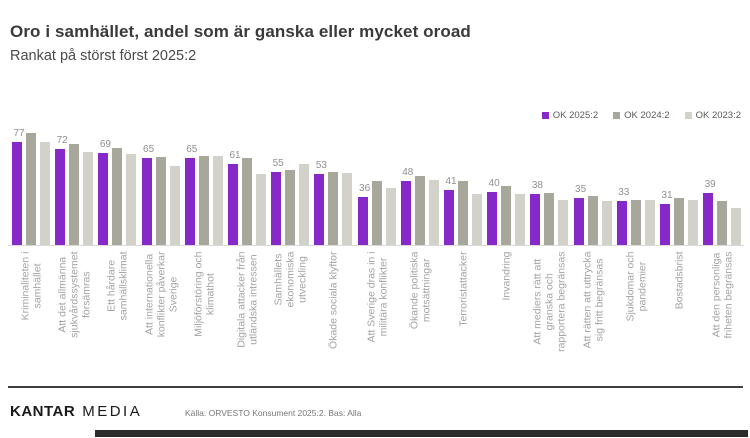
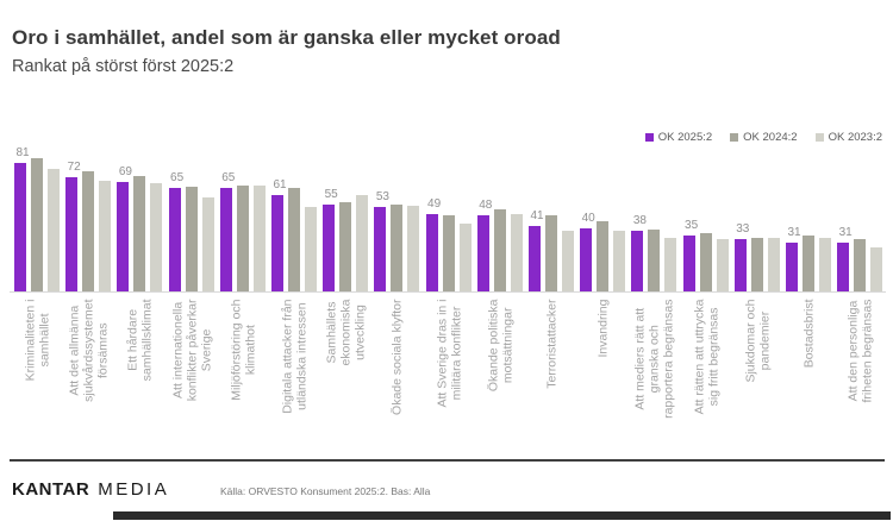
OK 2025:2/Kriminaliteten i samhället: 77 -> 81
OK 2025:2/Att Sverige dras in i militära konflikter: 36 -> 49
OK 2025:2/Att den personliga friheten begränsas: 39 -> 31
